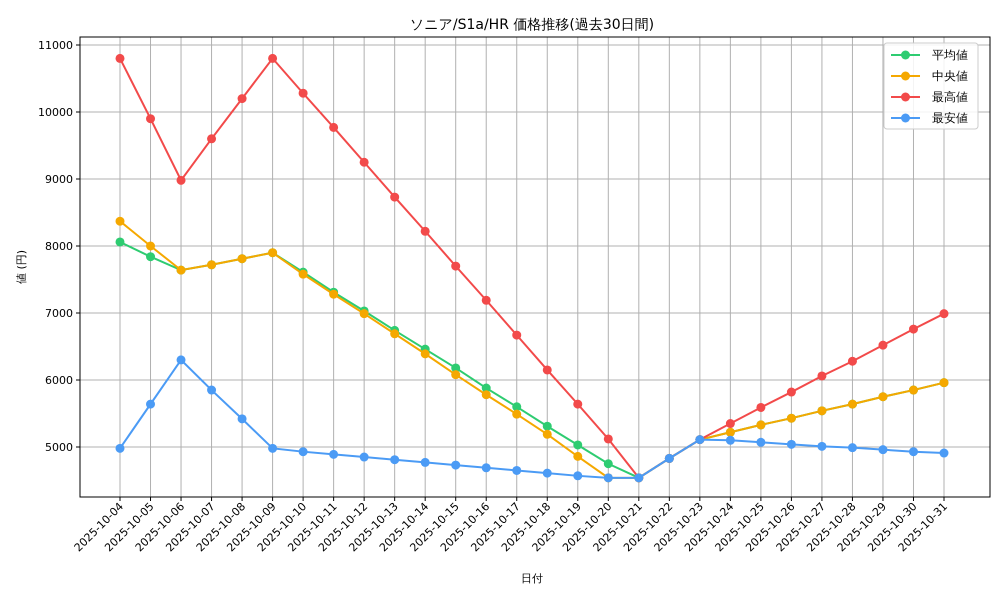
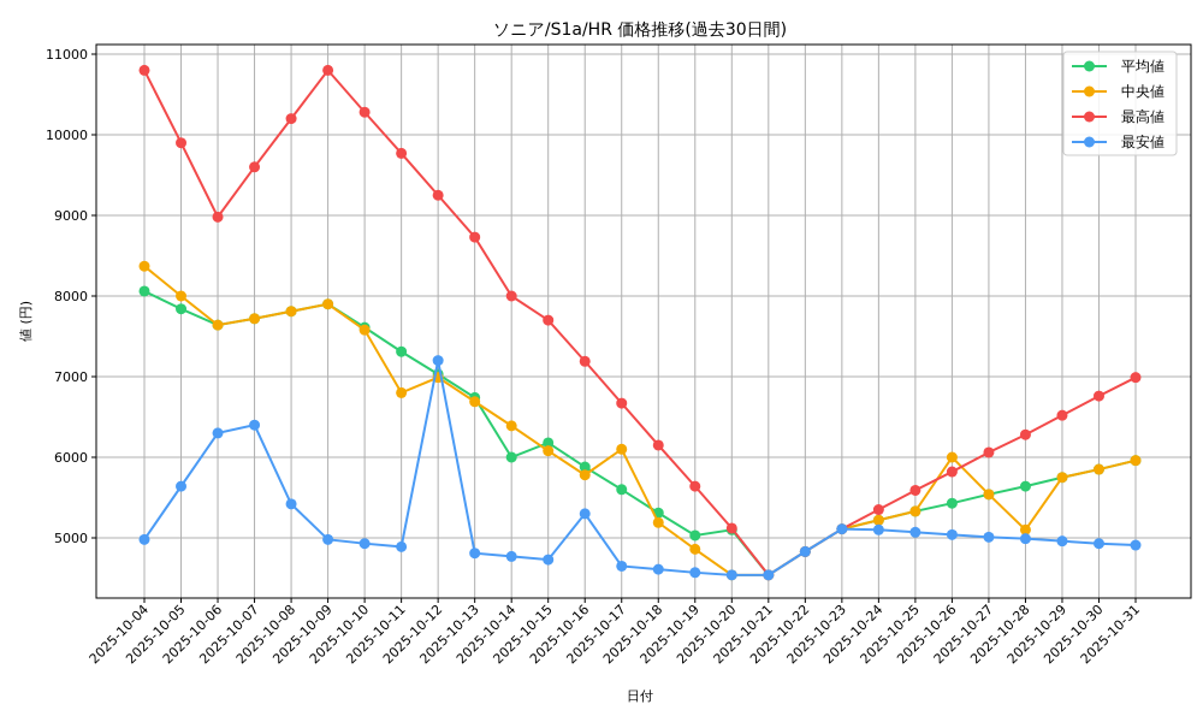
最安値/2025-10-07: 5800 -> 6400
中央値/2025-10-11: 7300 -> 6800
最安値/2025-10-12: 4800 -> 7200
平均値/2025-10-14: 6500 -> 6000
最高値/2025-10-14: 8200 -> 8000
最安値/2025-10-16: 4700 -> 5300
中央値/2025-10-17: 5500 -> 6100
平均値/2025-10-20: 4800 -> 5100
中央値/2025-10-26: 5400 -> 6000
中央値/2025-10-28: 5600 -> 5100
